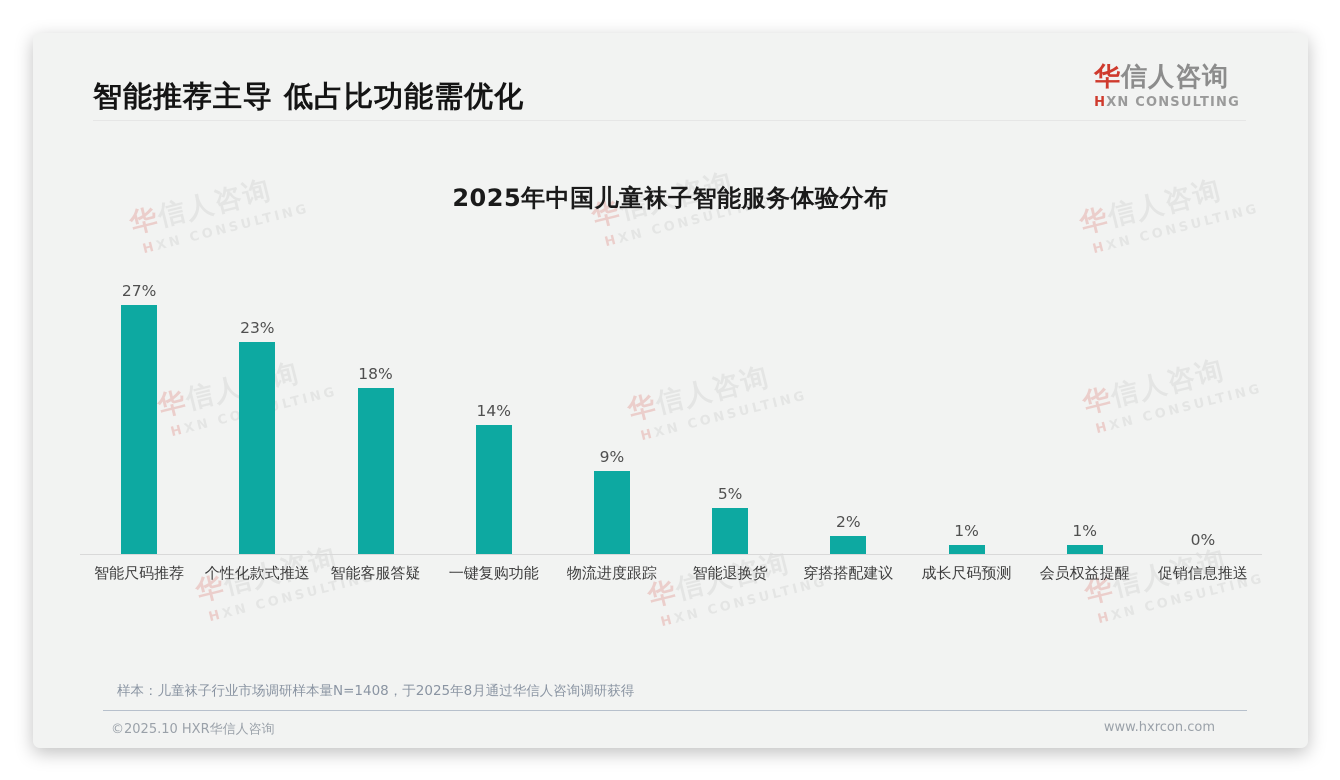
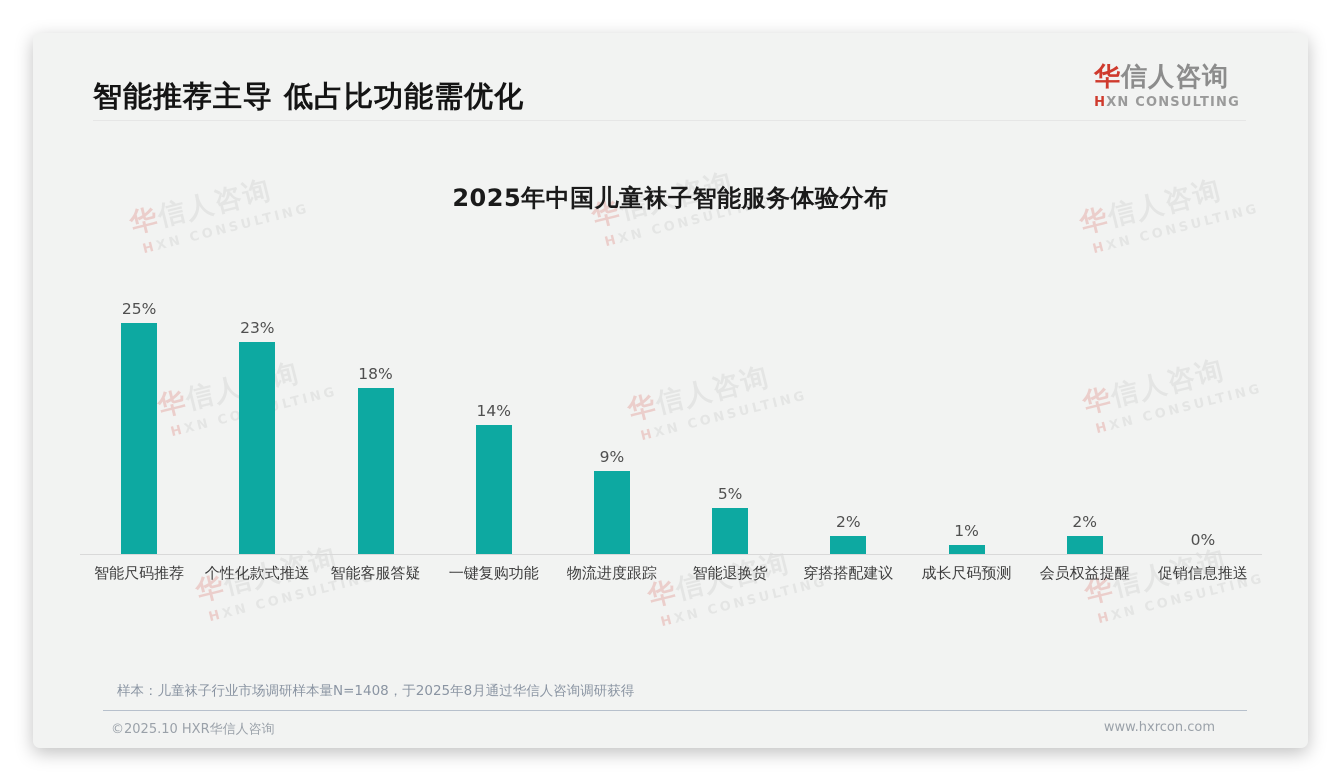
智能尺码推荐: 27% -> 25%
会员权益提醒: 1% -> 2%
